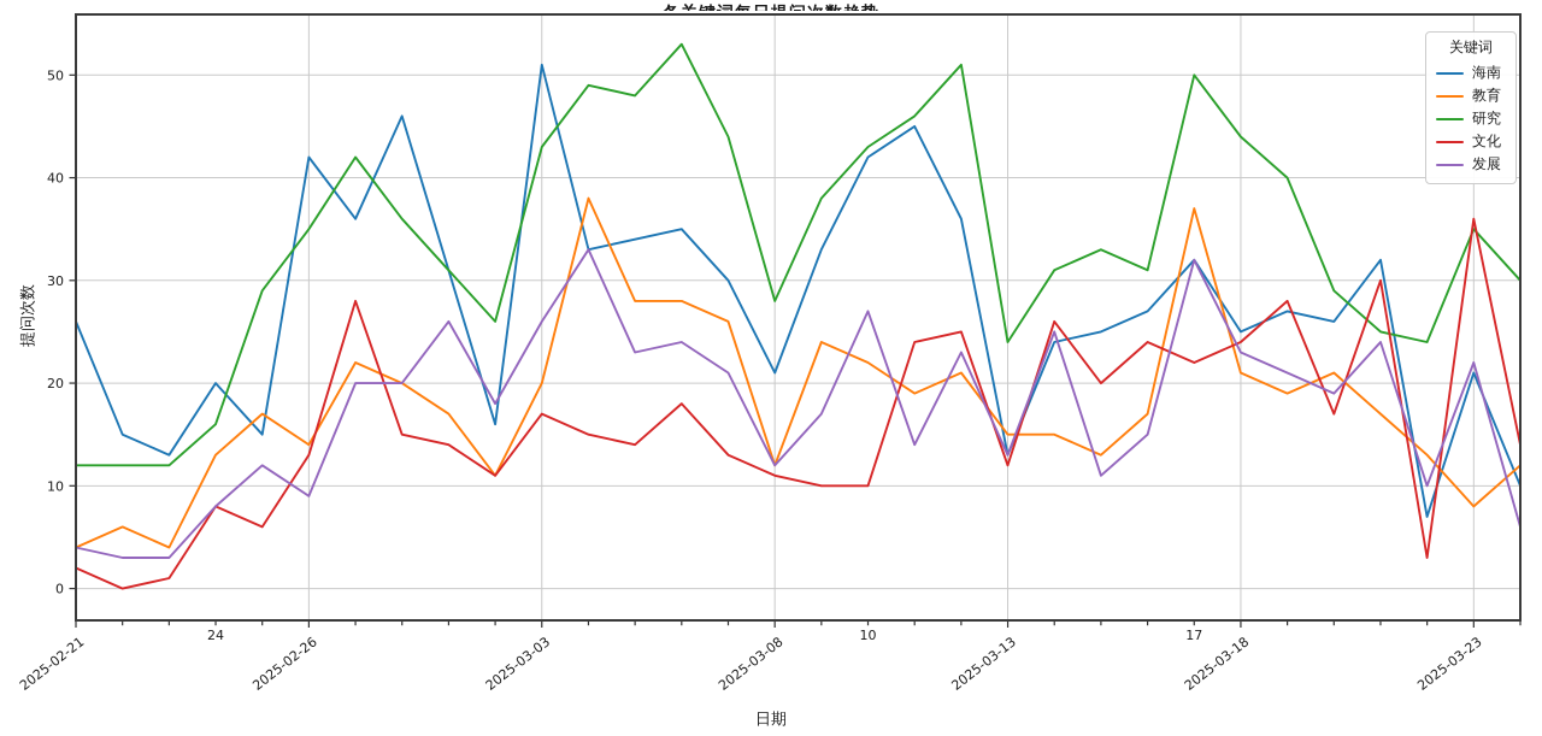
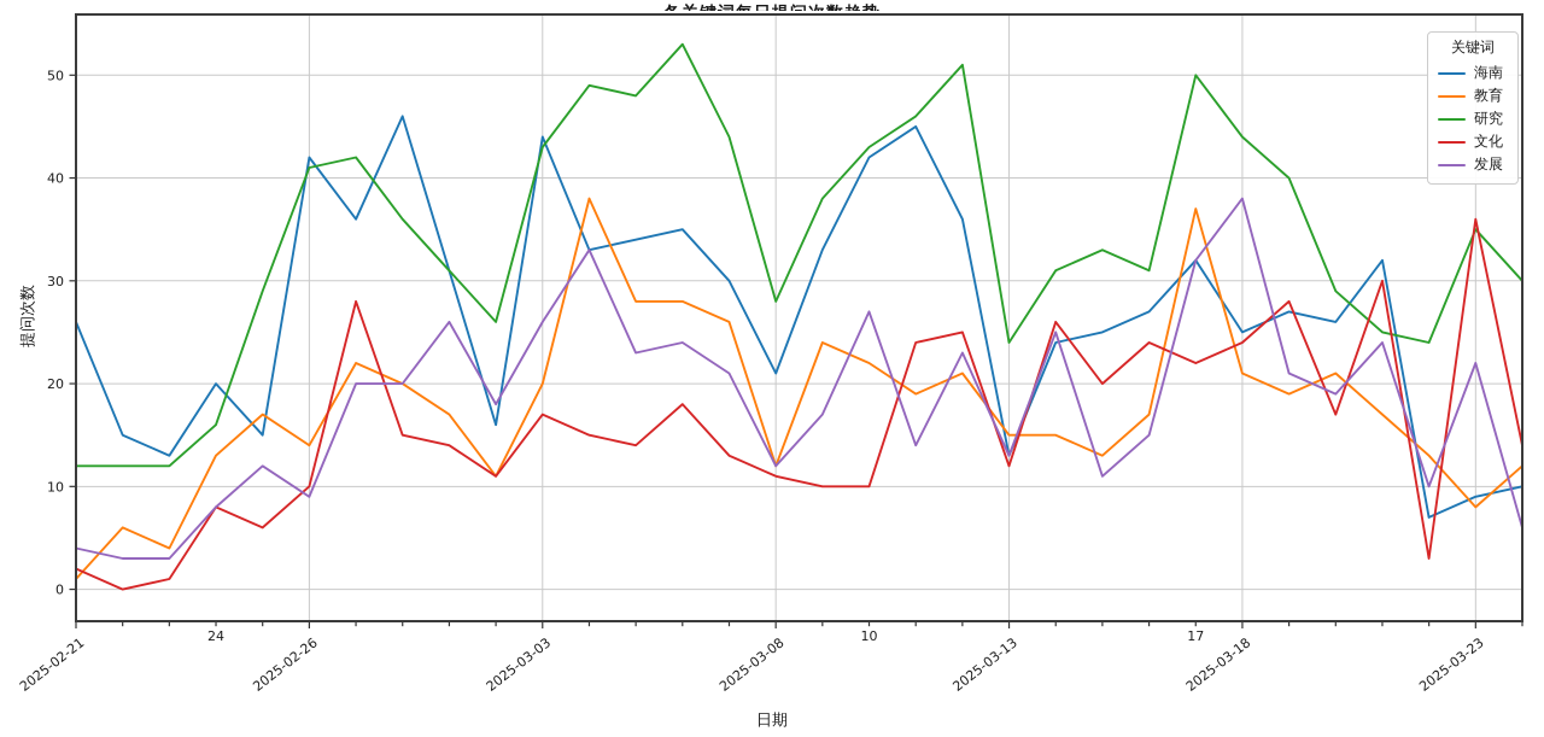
教育/2025-02-21: 4 -> 1
研究/2025-02-26: 35 -> 41
文化/2025-02-26: 13 -> 10
海南/2025-03-03: 51 -> 44
发展/2025-03-18: 23 -> 38
海南/2025-03-23: 21 -> 9
